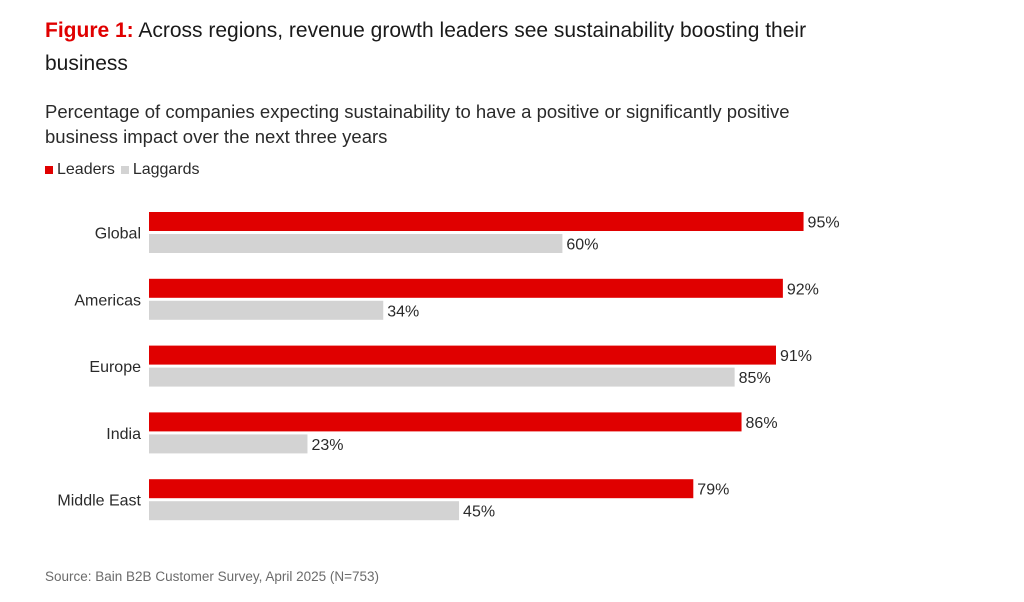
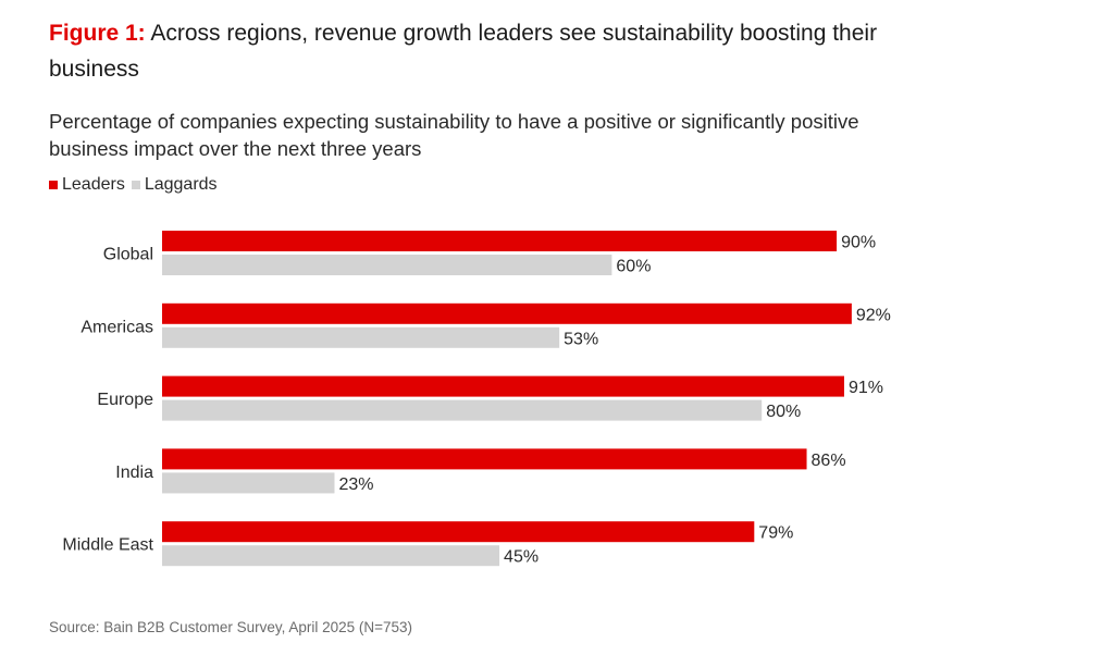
Leaders/Global: 95% -> 90%
Laggards/Americas: 34% -> 53%
Laggards/Europe: 85% -> 80%
